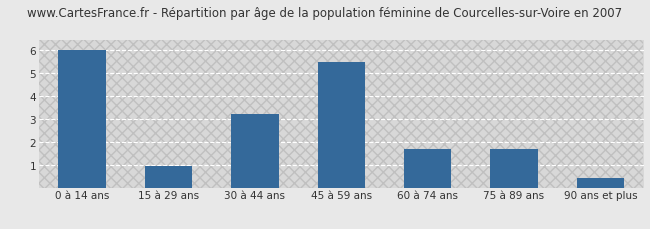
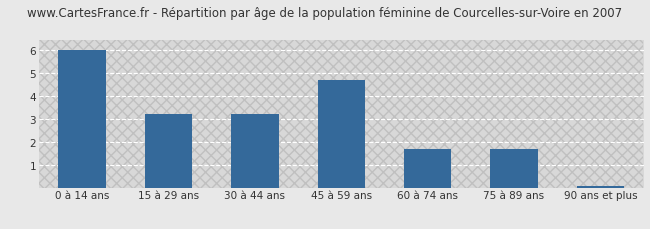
15 à 29 ans: 0.95 -> 3.20
45 à 59 ans: 5.45 -> 4.70
90 ans et plus: 0.40 -> 0.07
